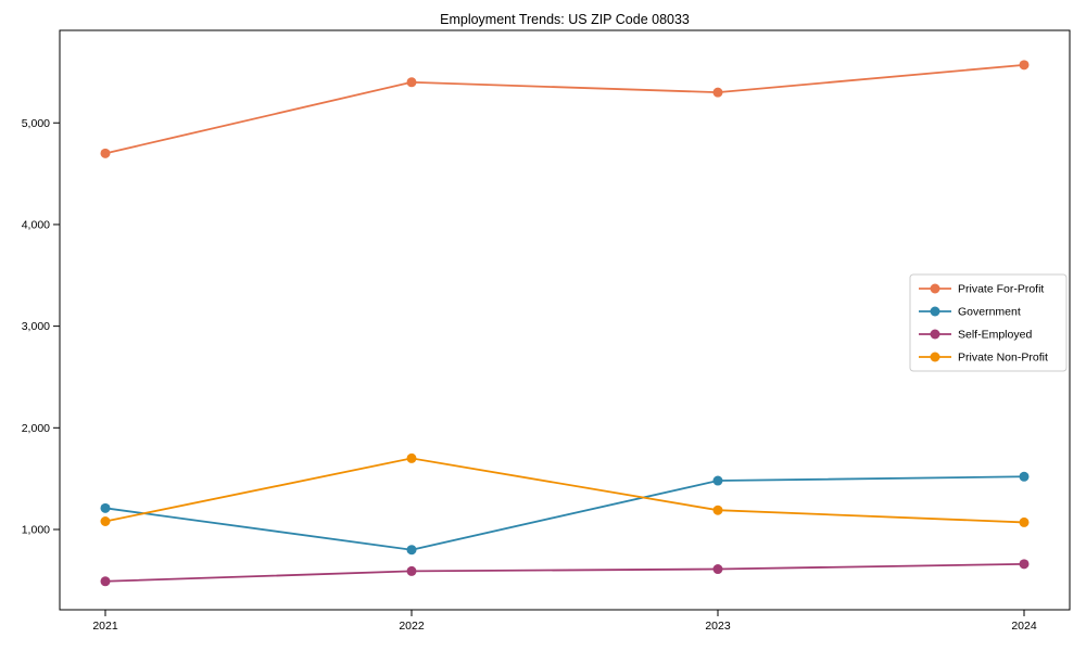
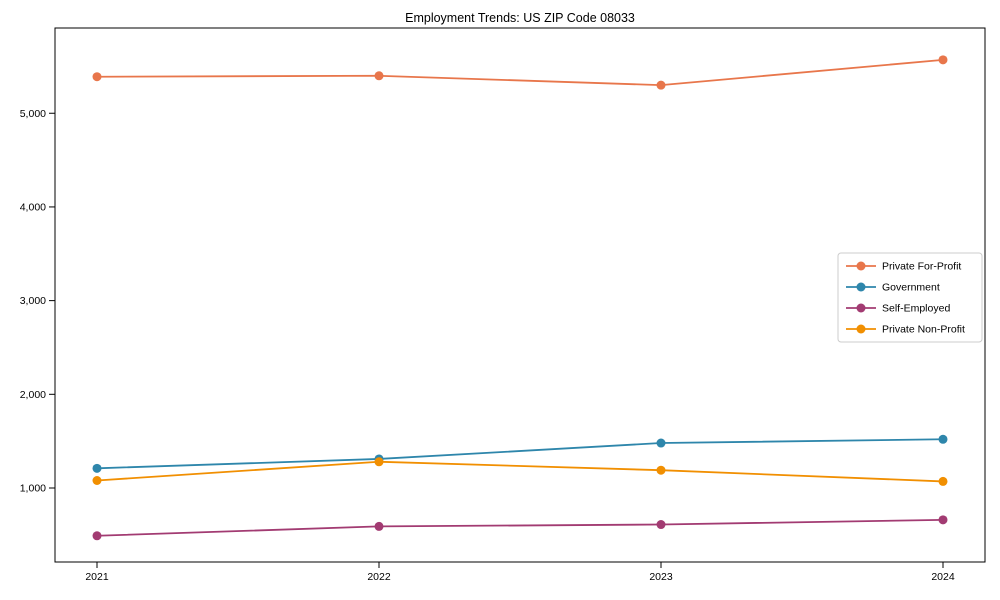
Private For-Profit/2021: 4700 -> 5400
Government/2022: 800 -> 1300
Private Non-Profit/2022: 1700 -> 1300
